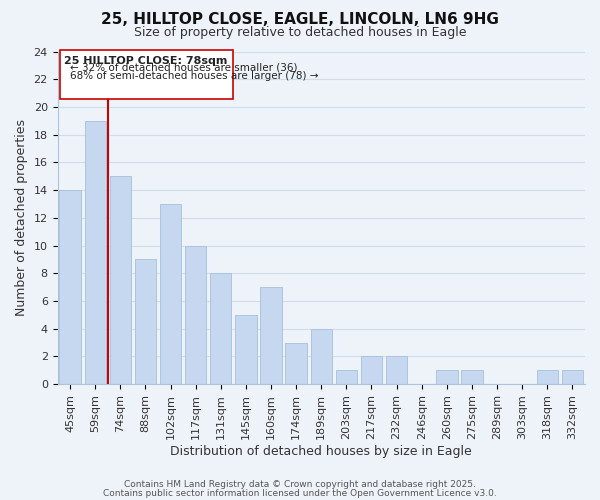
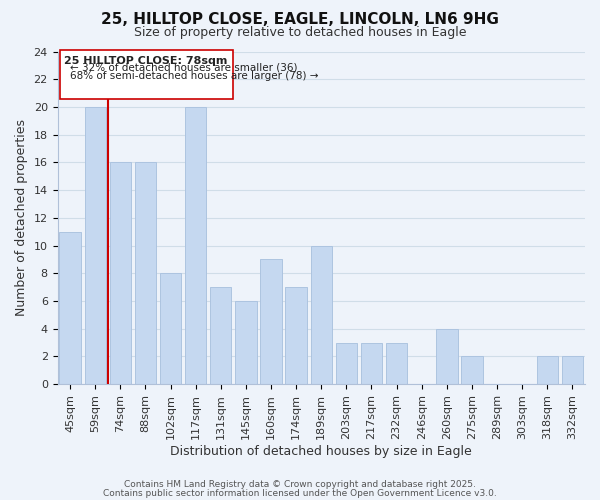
45sqm: 14 -> 11
59sqm: 19 -> 20
74sqm: 15 -> 16
88sqm: 9 -> 16
102sqm: 13 -> 8
117sqm: 10 -> 20
131sqm: 8 -> 7
145sqm: 5 -> 6
160sqm: 7 -> 9
174sqm: 3 -> 7
189sqm: 4 -> 10
203sqm: 1 -> 3
217sqm: 2 -> 3
232sqm: 2 -> 3
260sqm: 1 -> 4
275sqm: 1 -> 2
318sqm: 1 -> 2
332sqm: 1 -> 2
